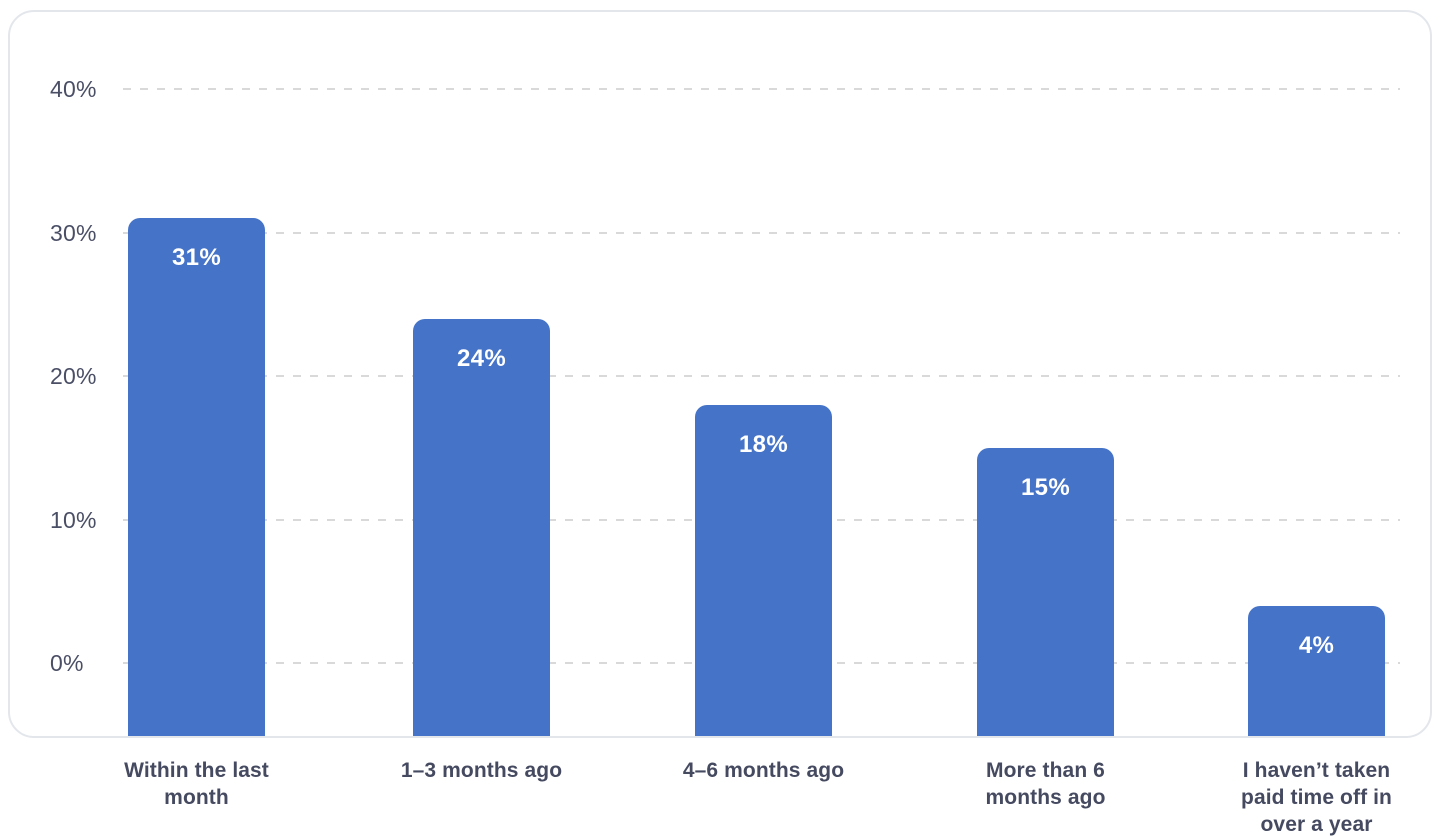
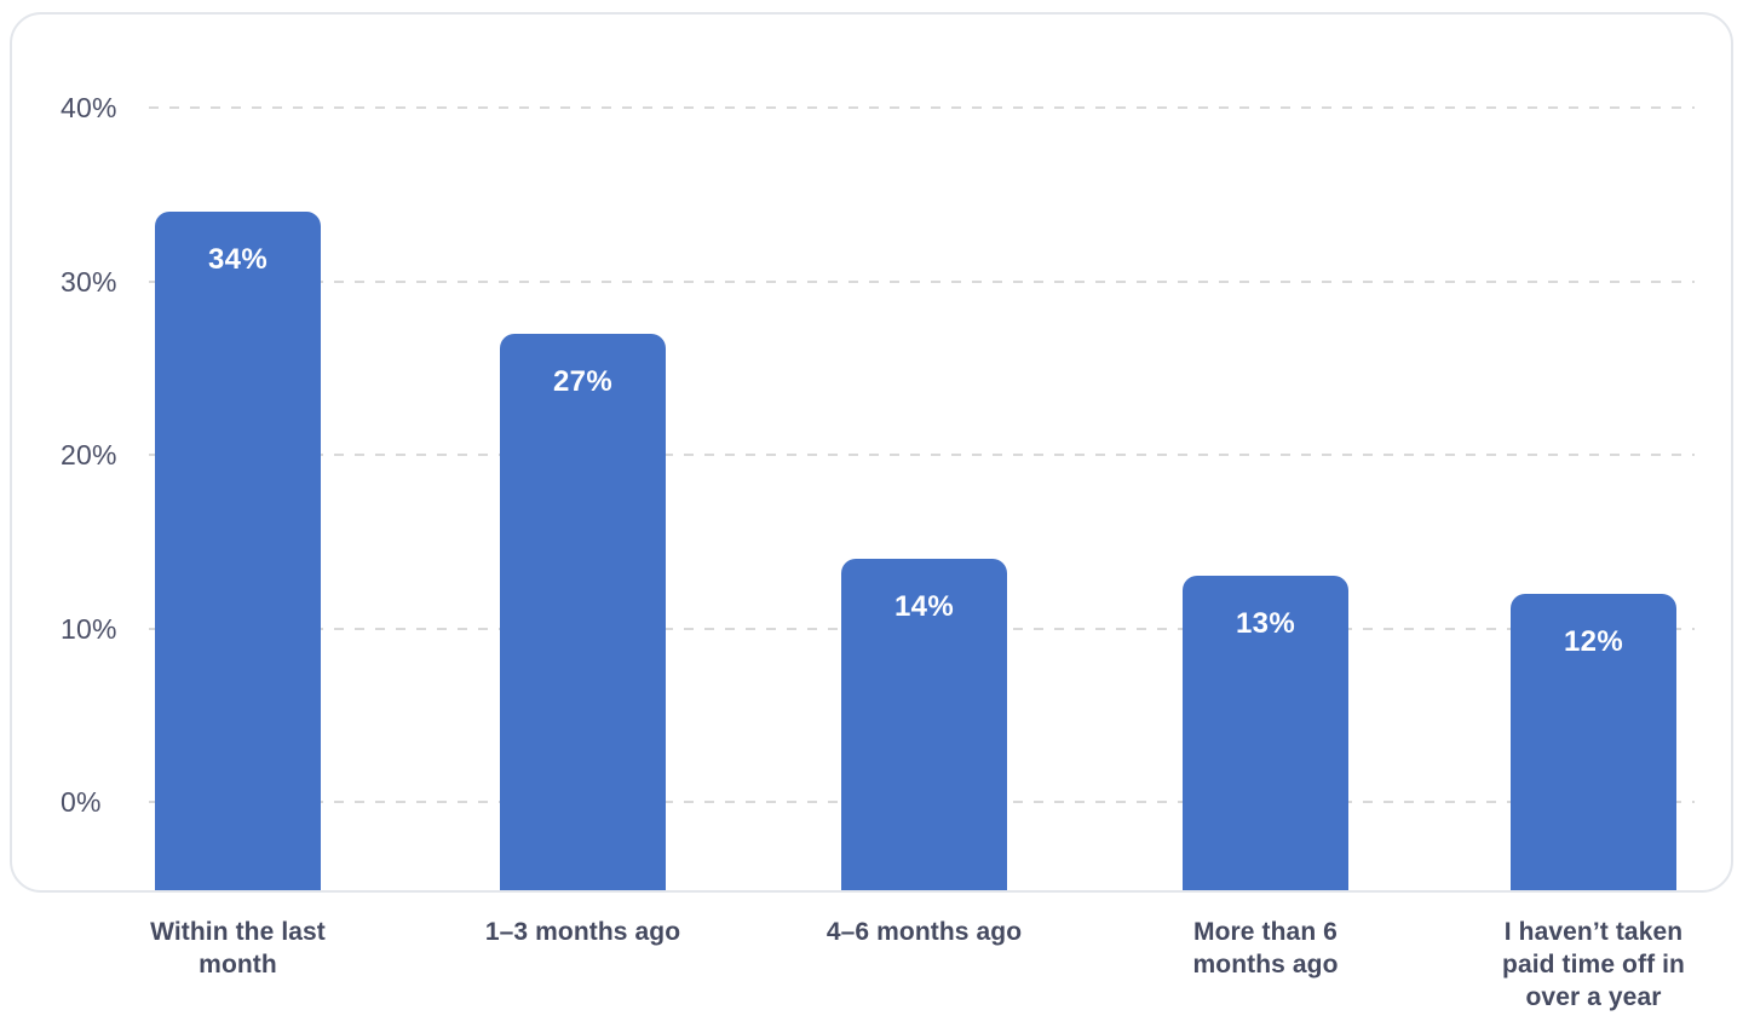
Within the last month: 31% -> 34%
1–3 months ago: 24% -> 27%
4–6 months ago: 18% -> 14%
More than 6 months ago: 15% -> 13%
I haven’t taken paid time off in over a year: 4% -> 12%
